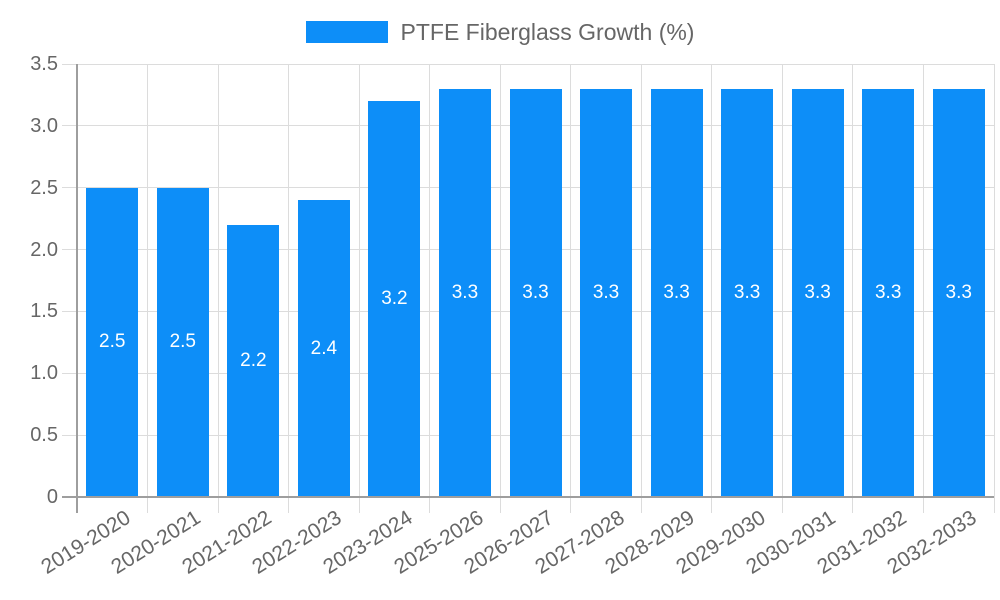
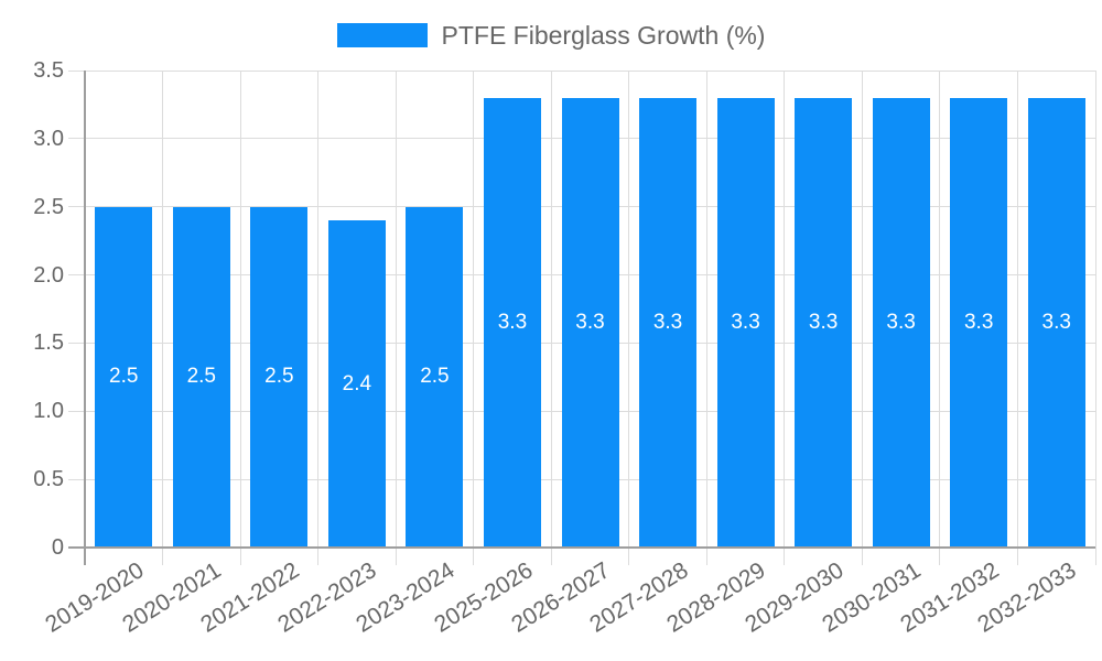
2021-2022: 2.2 -> 2.5
2023-2024: 3.2 -> 2.5
